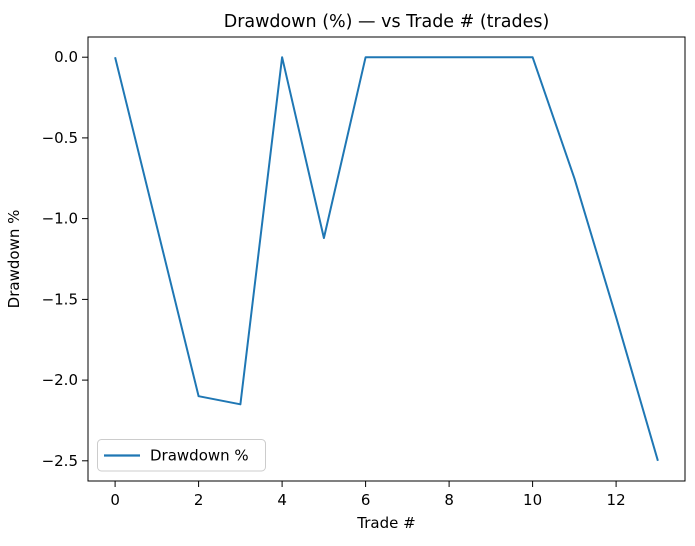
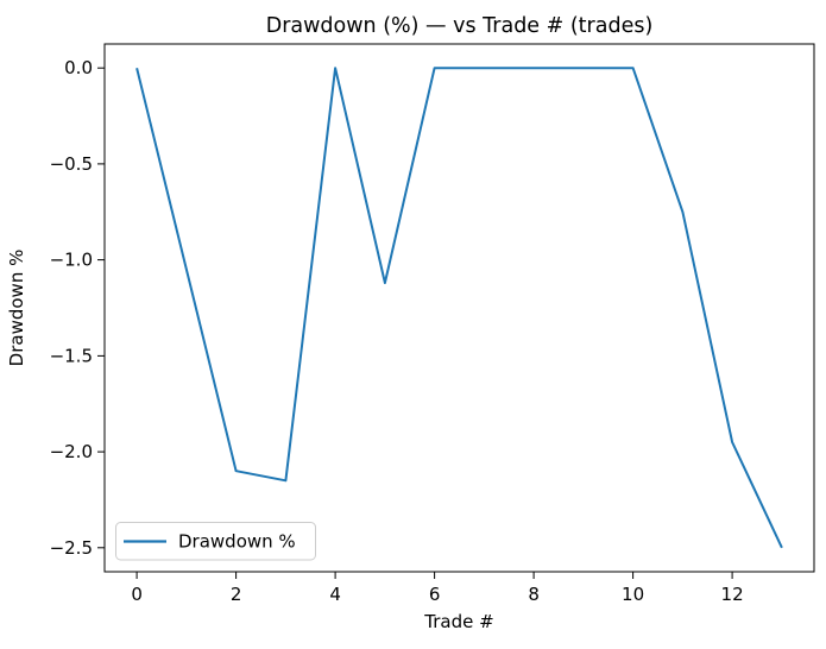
12: -1.61 -> -1.95
